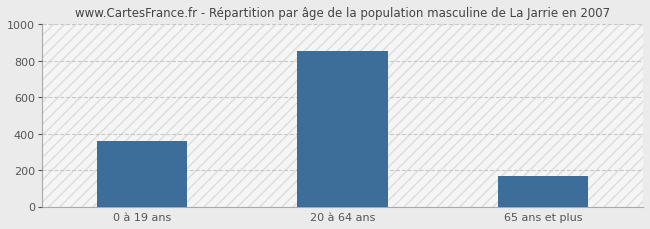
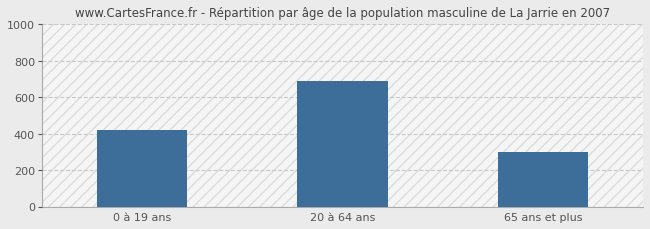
0 à 19 ans: 360 -> 420
20 à 64 ans: 850 -> 690
65 ans et plus: 170 -> 300
